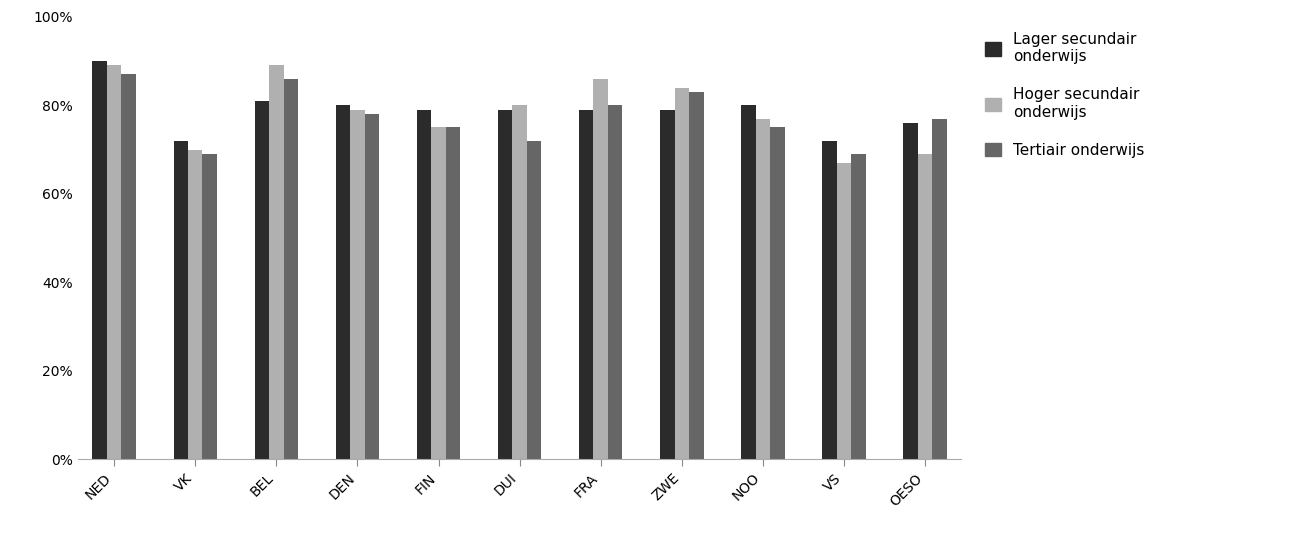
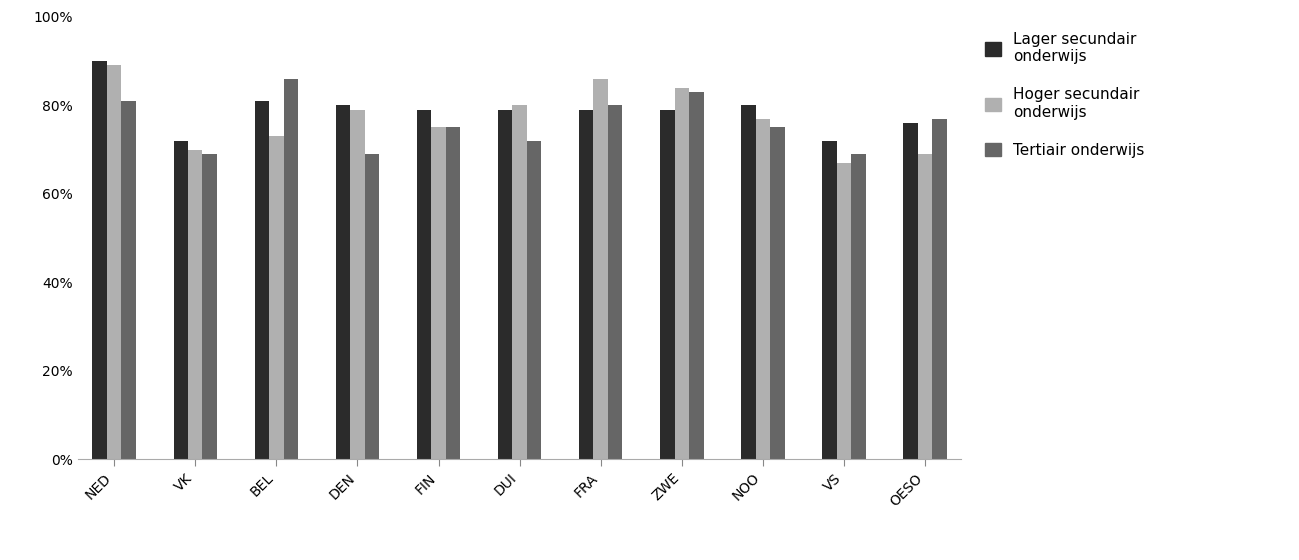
Tertiair onderwijs/NED: 87% -> 81%
Hoger secundair onderwijs/BEL: 89% -> 73%
Tertiair onderwijs/DEN: 78% -> 69%
